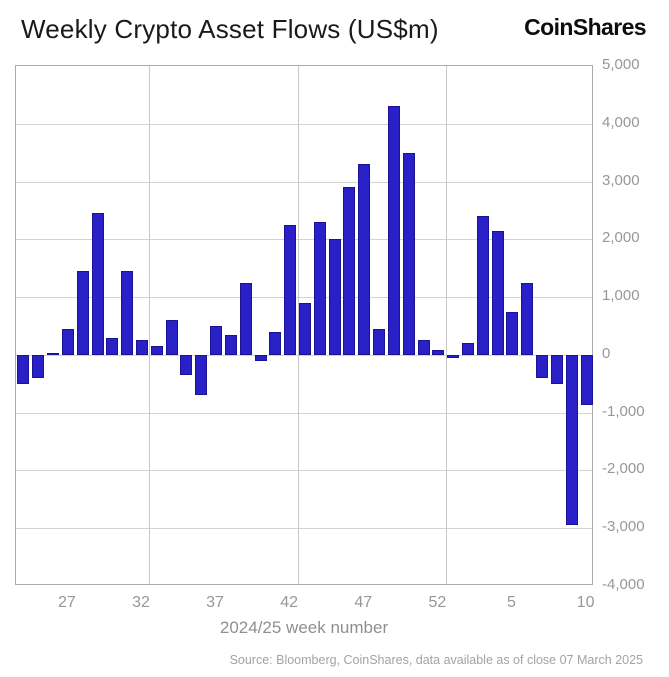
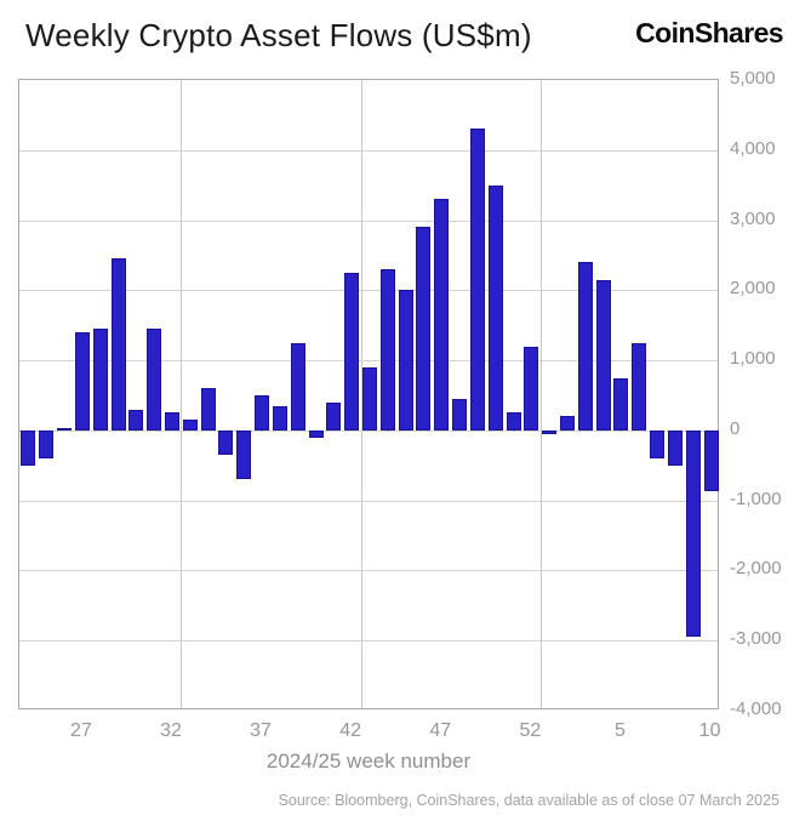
27: 400 -> 1400
52: 100 -> 1200
